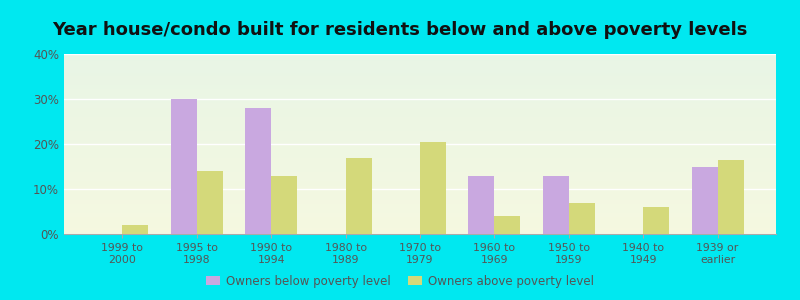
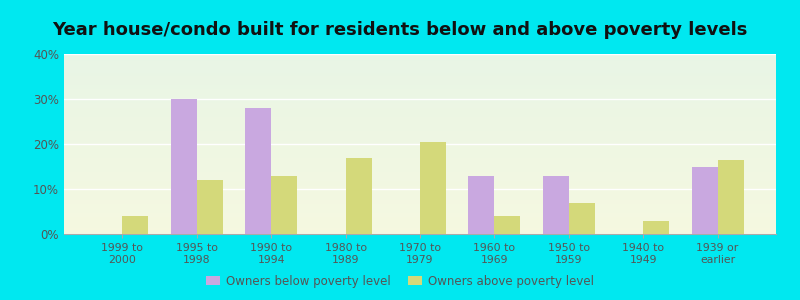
Owners above poverty level/1999 to 2000: 2.0% -> 4.0%
Owners above poverty level/1995 to 1998: 14.0% -> 12.0%
Owners above poverty level/1940 to 1949: 6.0% -> 3.0%
